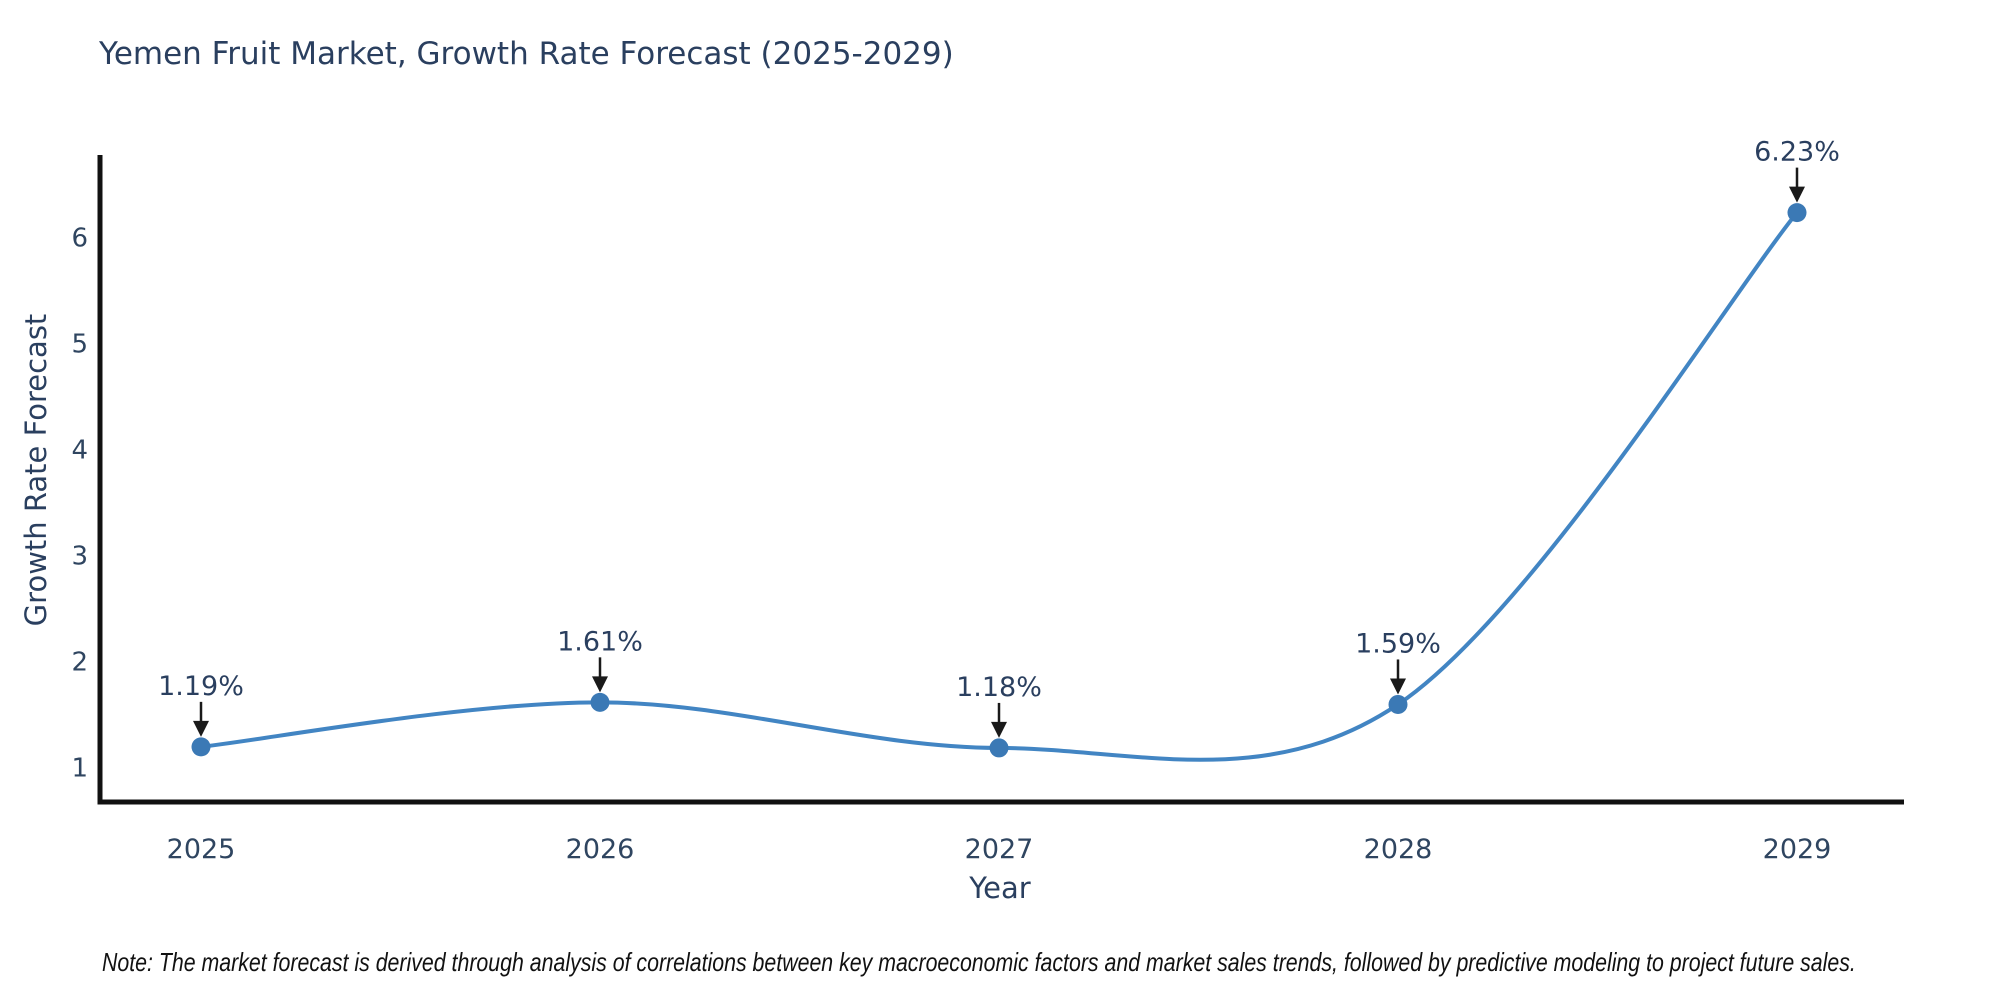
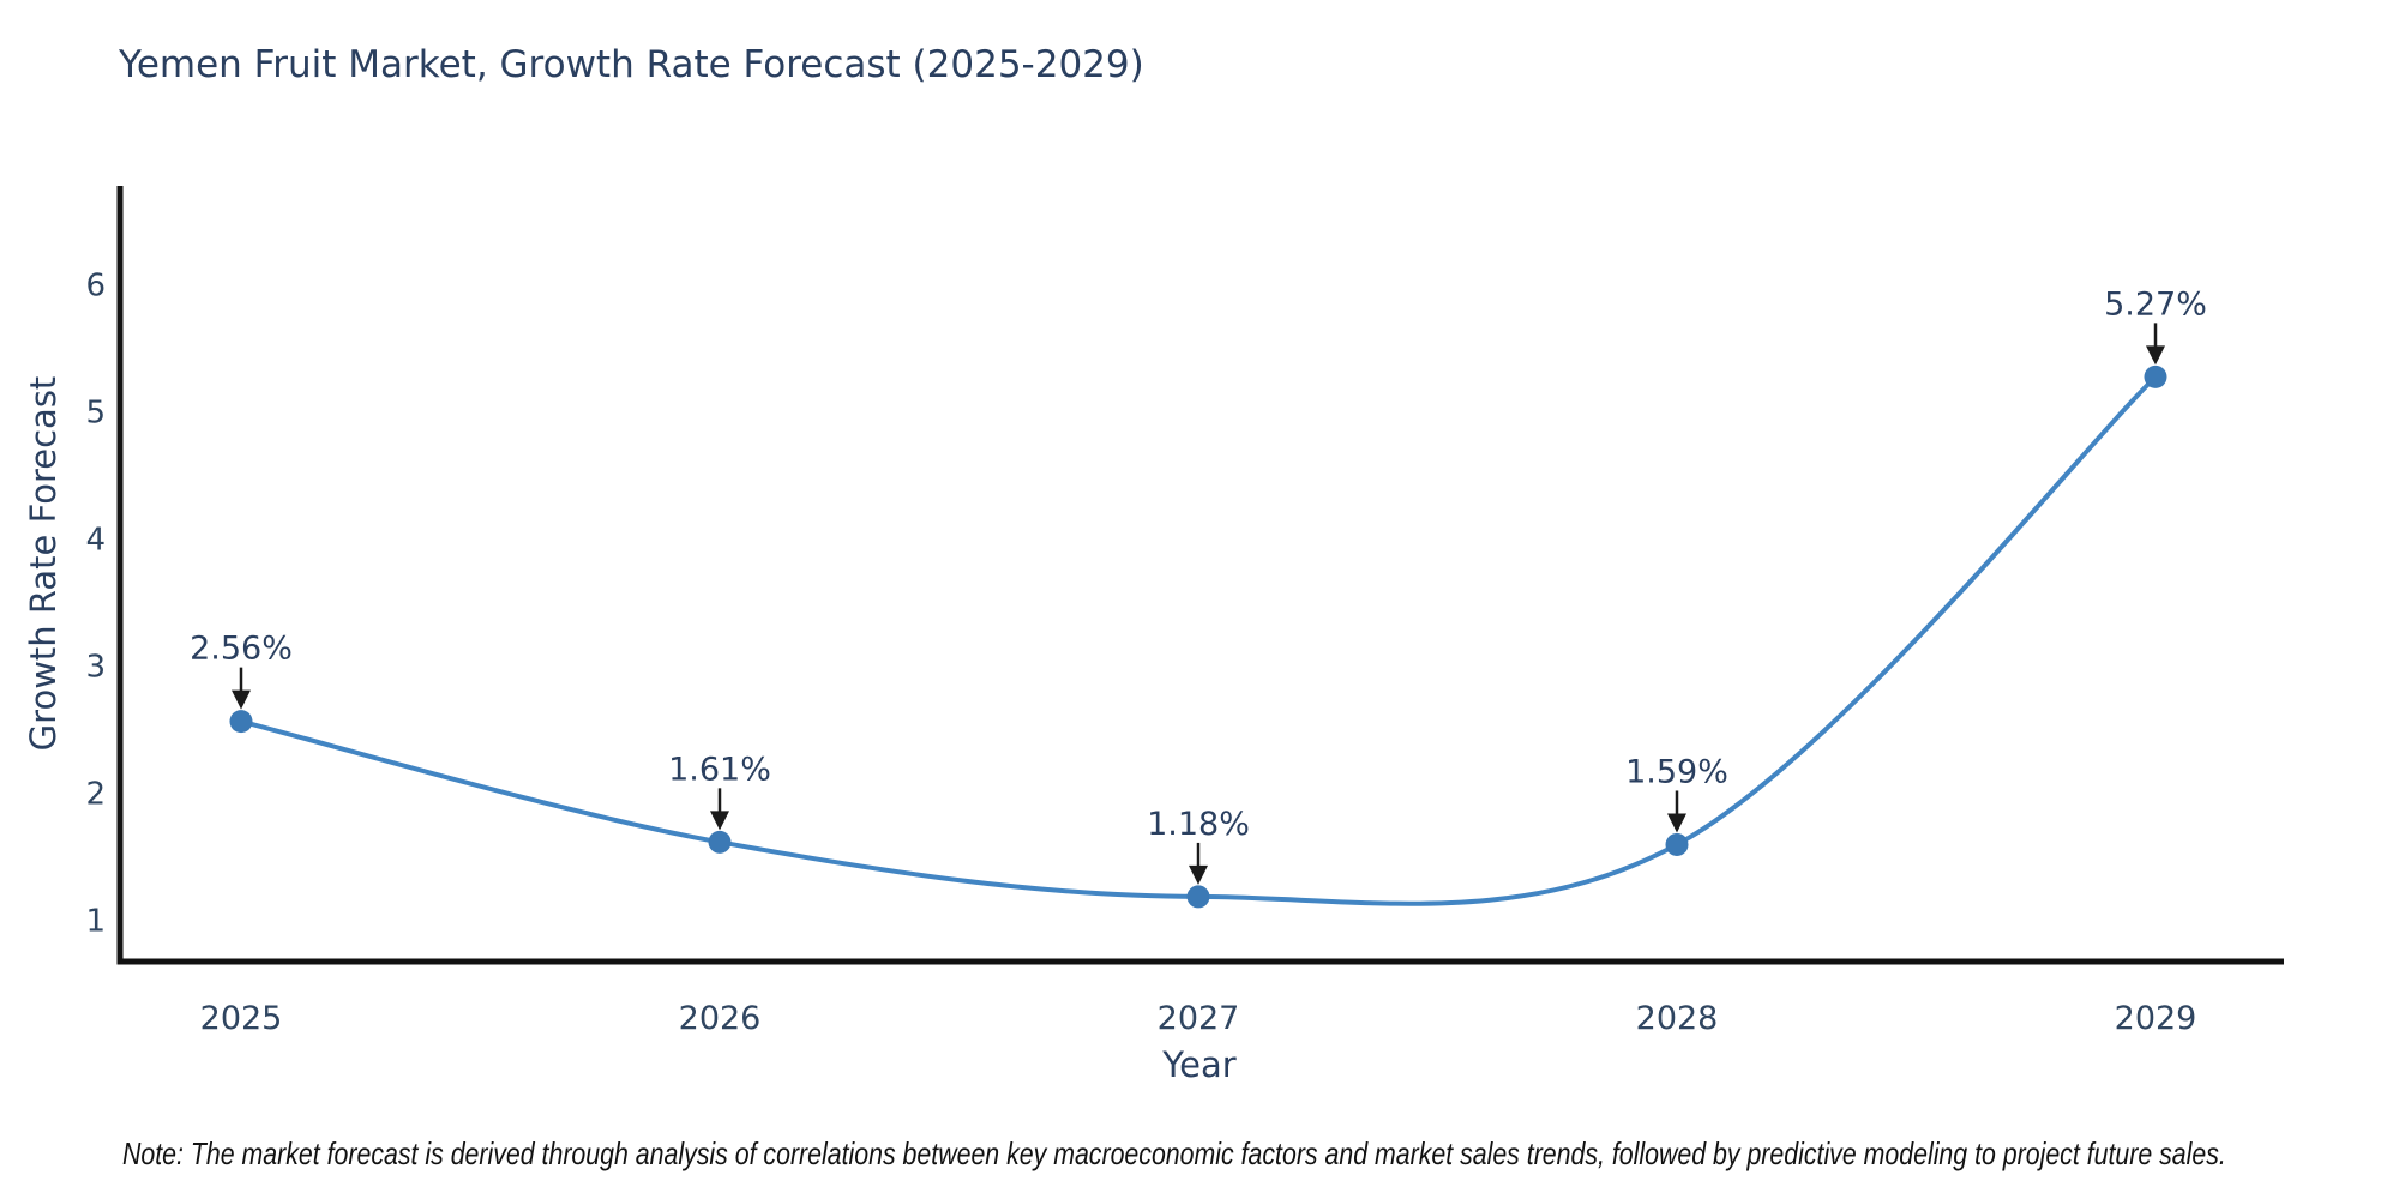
2025: 1.19% -> 2.56%
2029: 6.23% -> 5.27%
